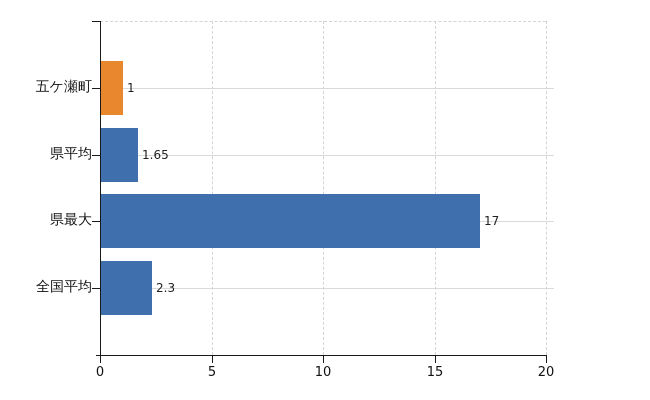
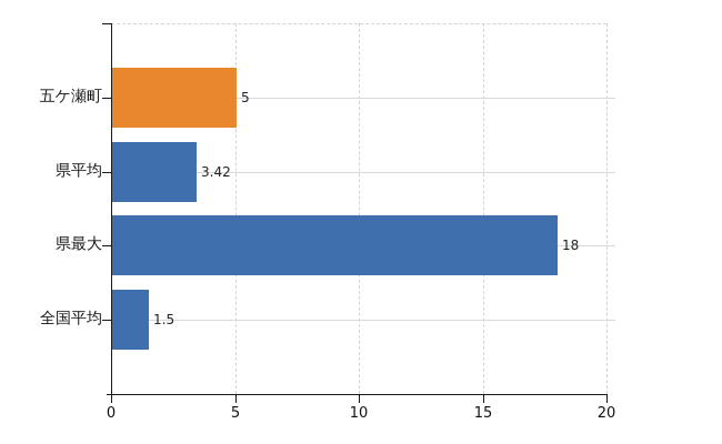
五ケ瀬町: 1 -> 5
県平均: 1.65 -> 3.42
県最大: 17 -> 18
全国平均: 2.3 -> 1.5
